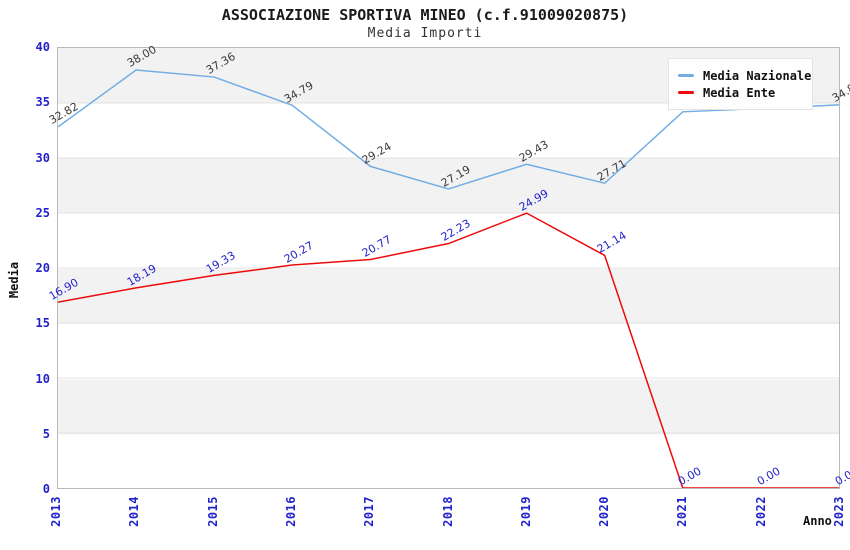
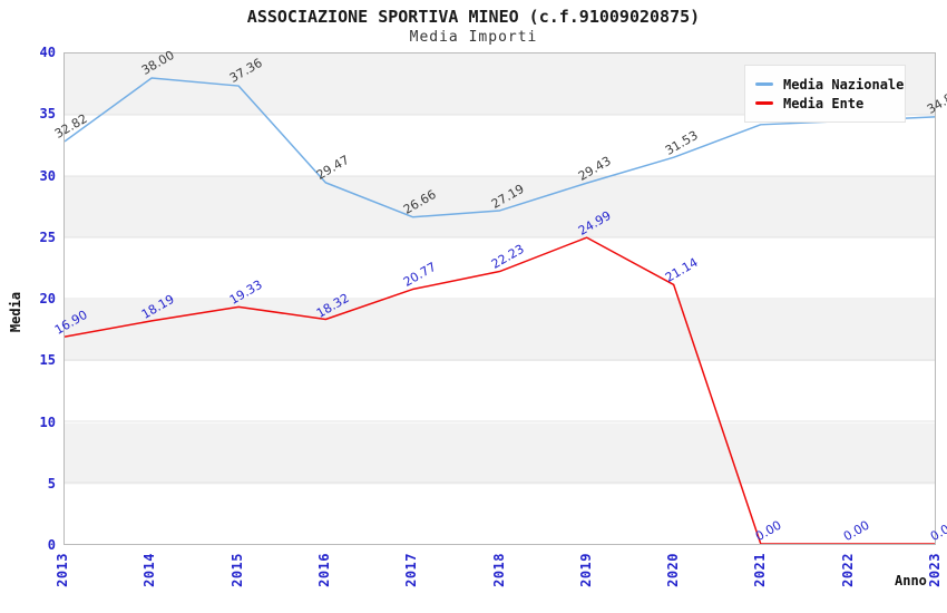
Media Nazionale/2016: 34.79 -> 29.47
Media Ente/2016: 20.27 -> 18.32
Media Nazionale/2017: 29.24 -> 26.66
Media Nazionale/2020: 27.71 -> 31.53
